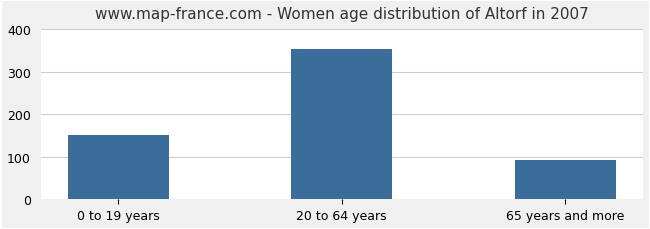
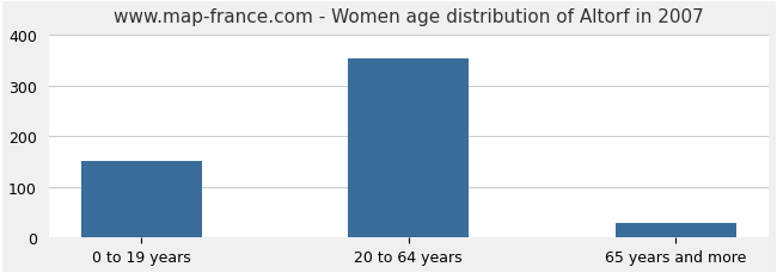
65 years and more: 92 -> 30
